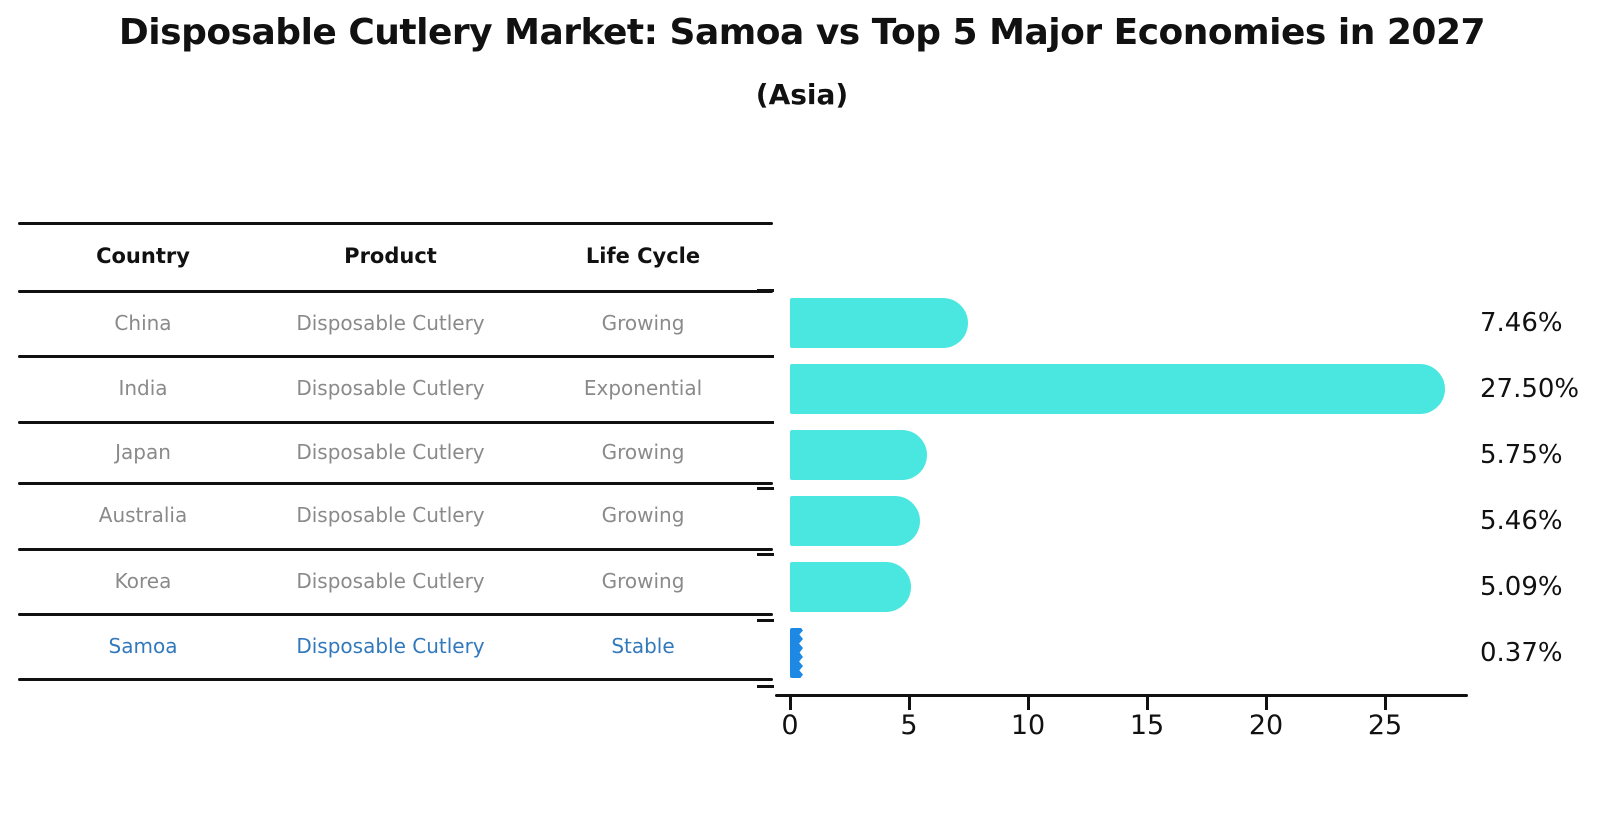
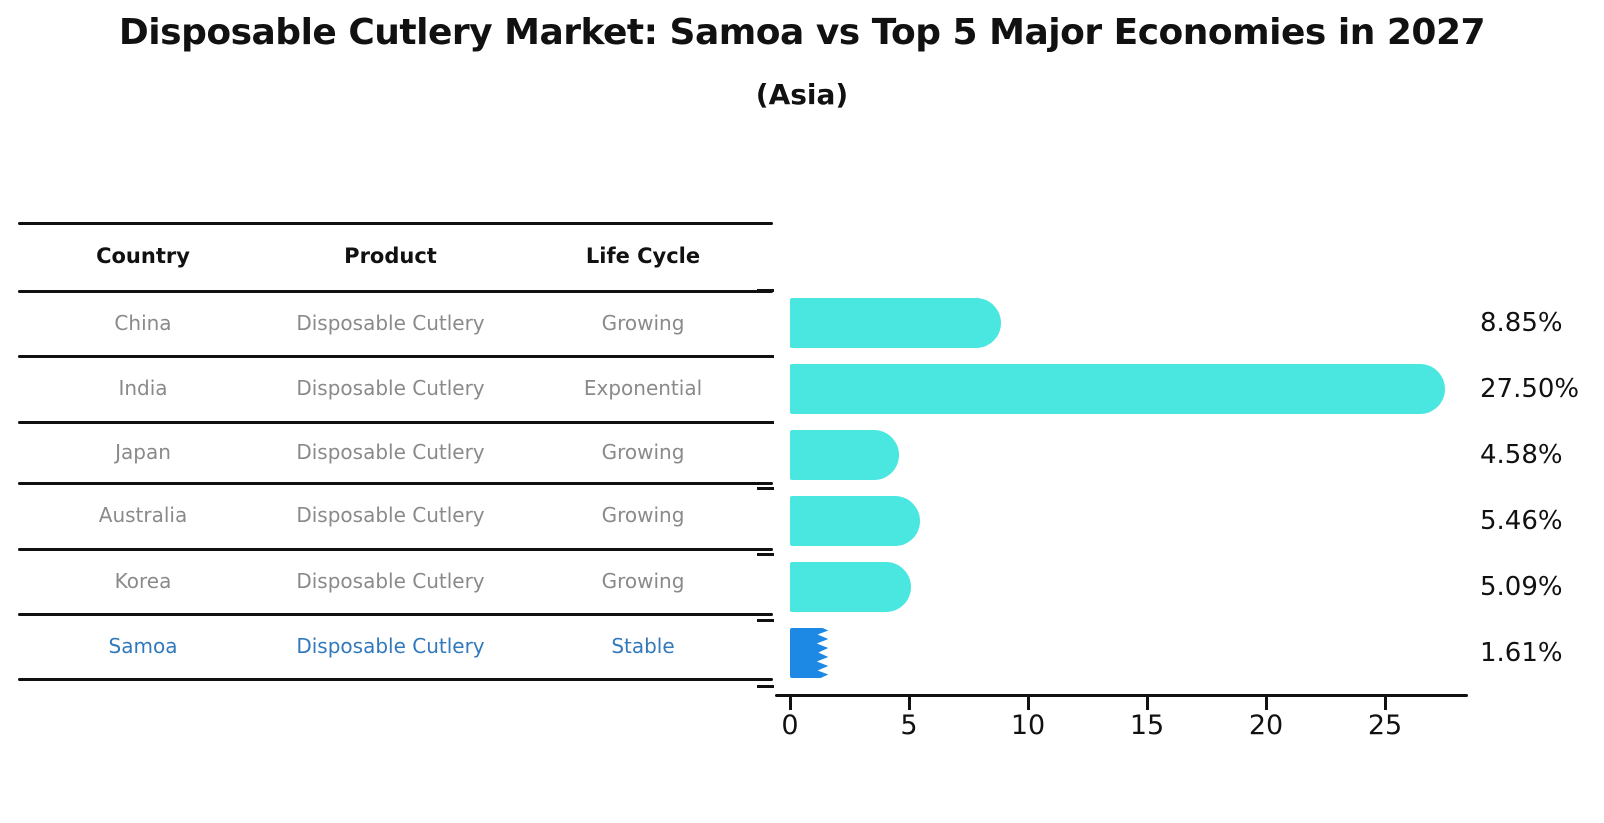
China: 7.46% -> 8.85%
Japan: 5.75% -> 4.58%
Samoa: 0.37% -> 1.61%
